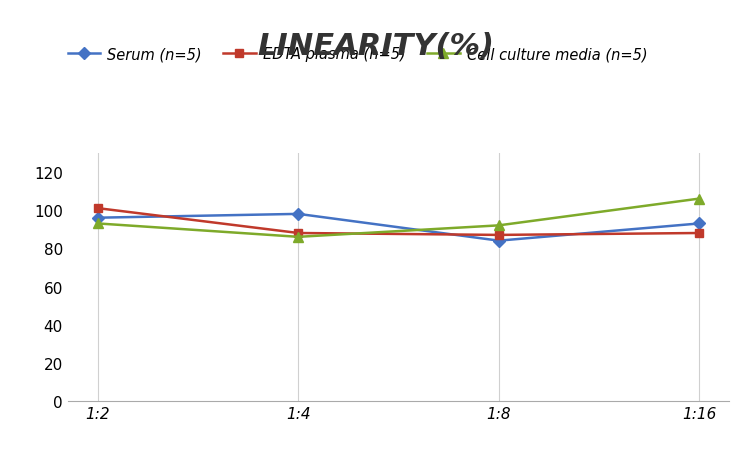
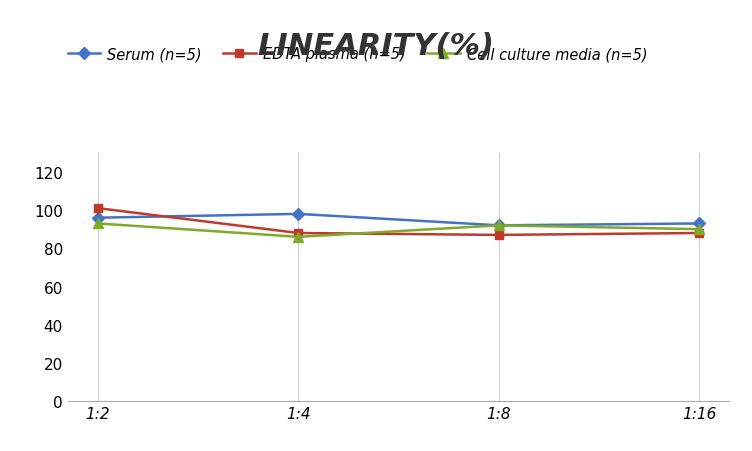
Serum (n=5)/1:8: 84 -> 92
Cell culture media (n=5)/1:16: 106 -> 90
